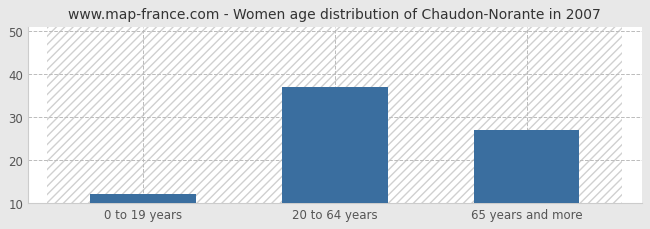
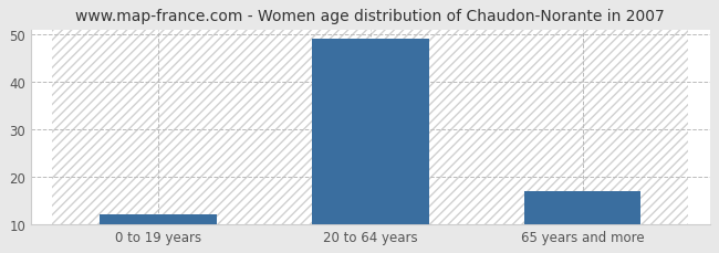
20 to 64 years: 37 -> 49
65 years and more: 27 -> 17
